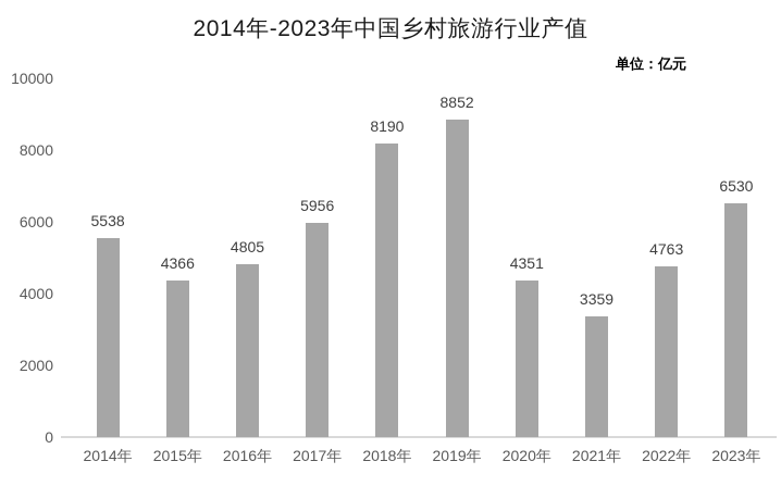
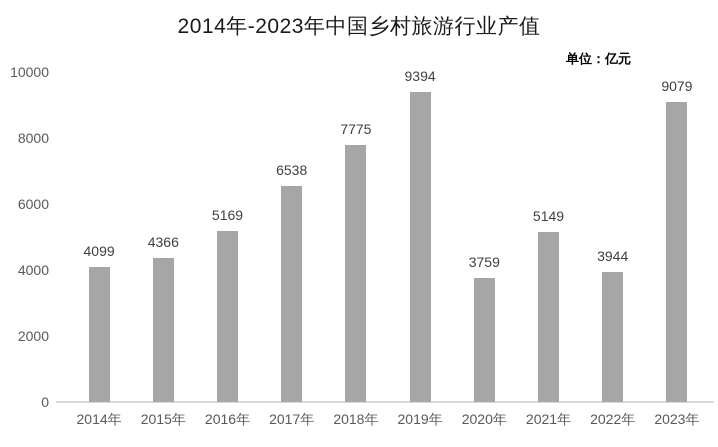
2014年: 5538 -> 4099
2016年: 4805 -> 5169
2017年: 5956 -> 6538
2018年: 8190 -> 7775
2019年: 8852 -> 9394
2020年: 4351 -> 3759
2021年: 3359 -> 5149
2022年: 4763 -> 3944
2023年: 6530 -> 9079
